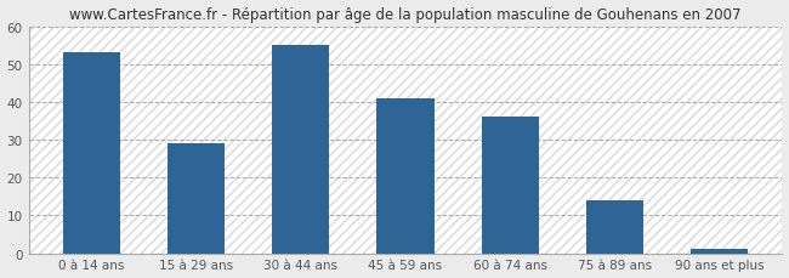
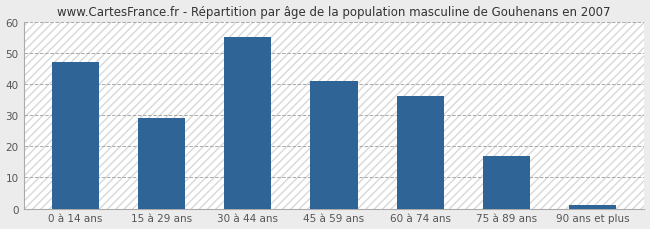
0 à 14 ans: 53 -> 47
75 à 89 ans: 14 -> 17
